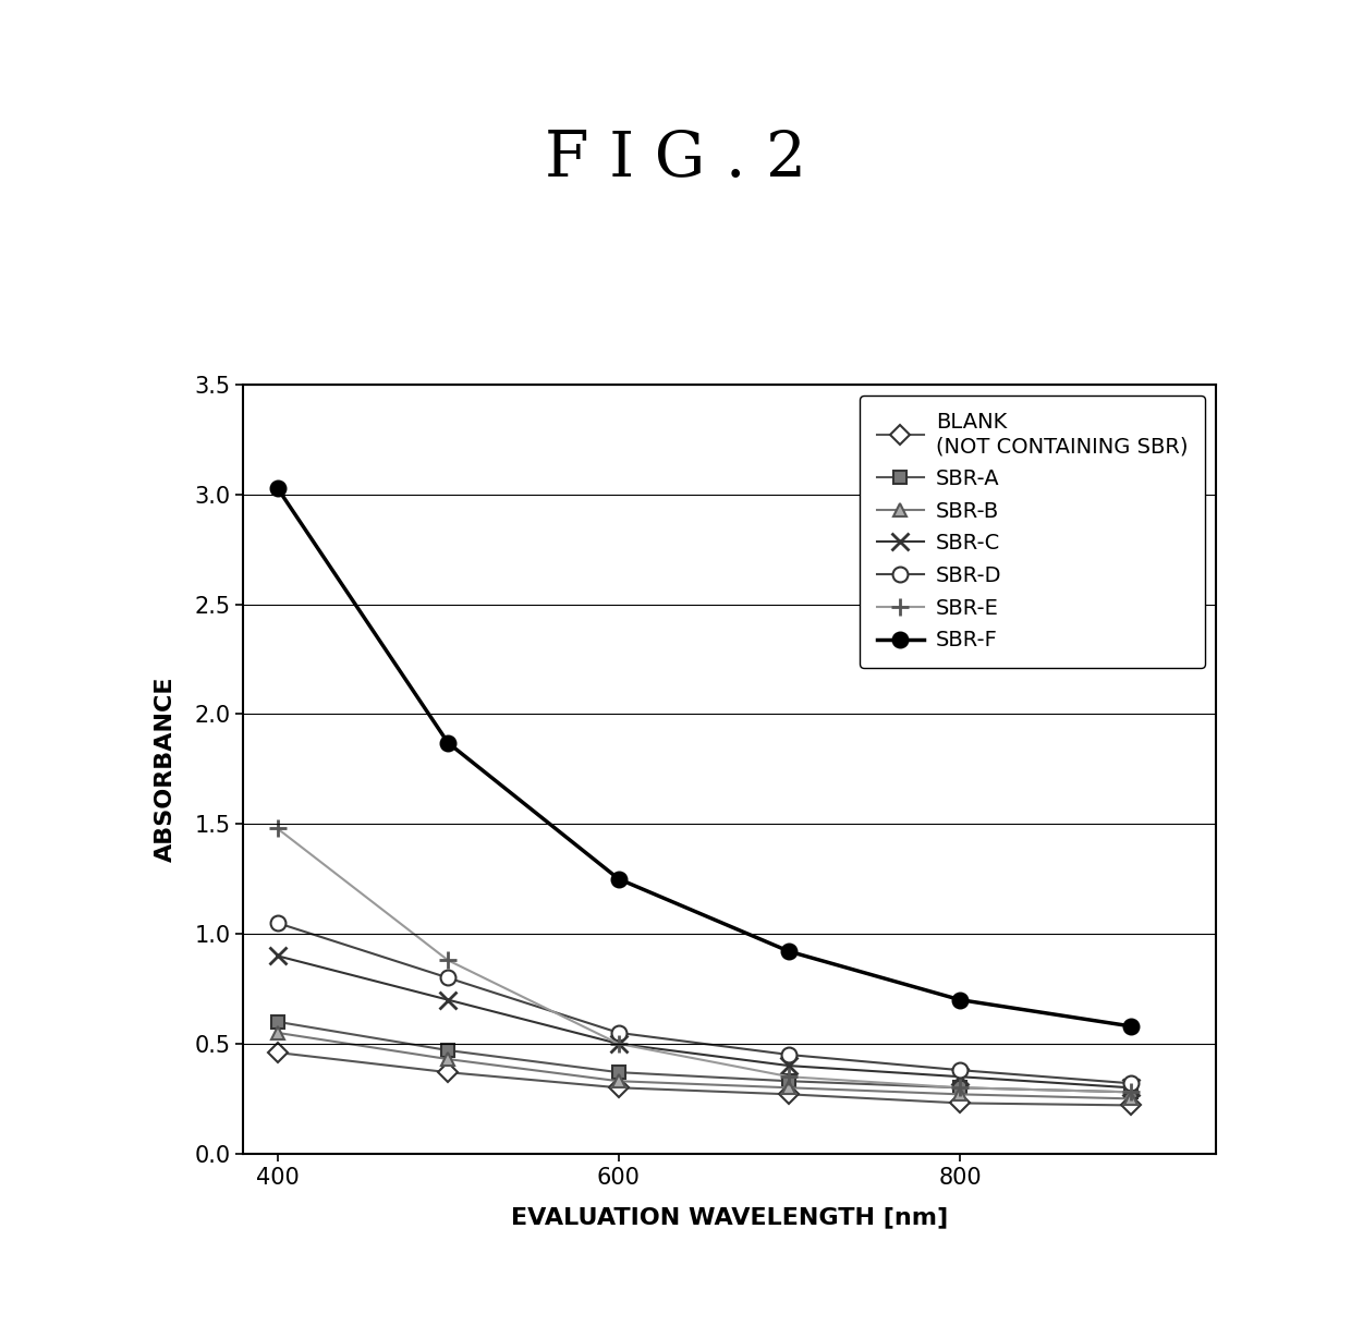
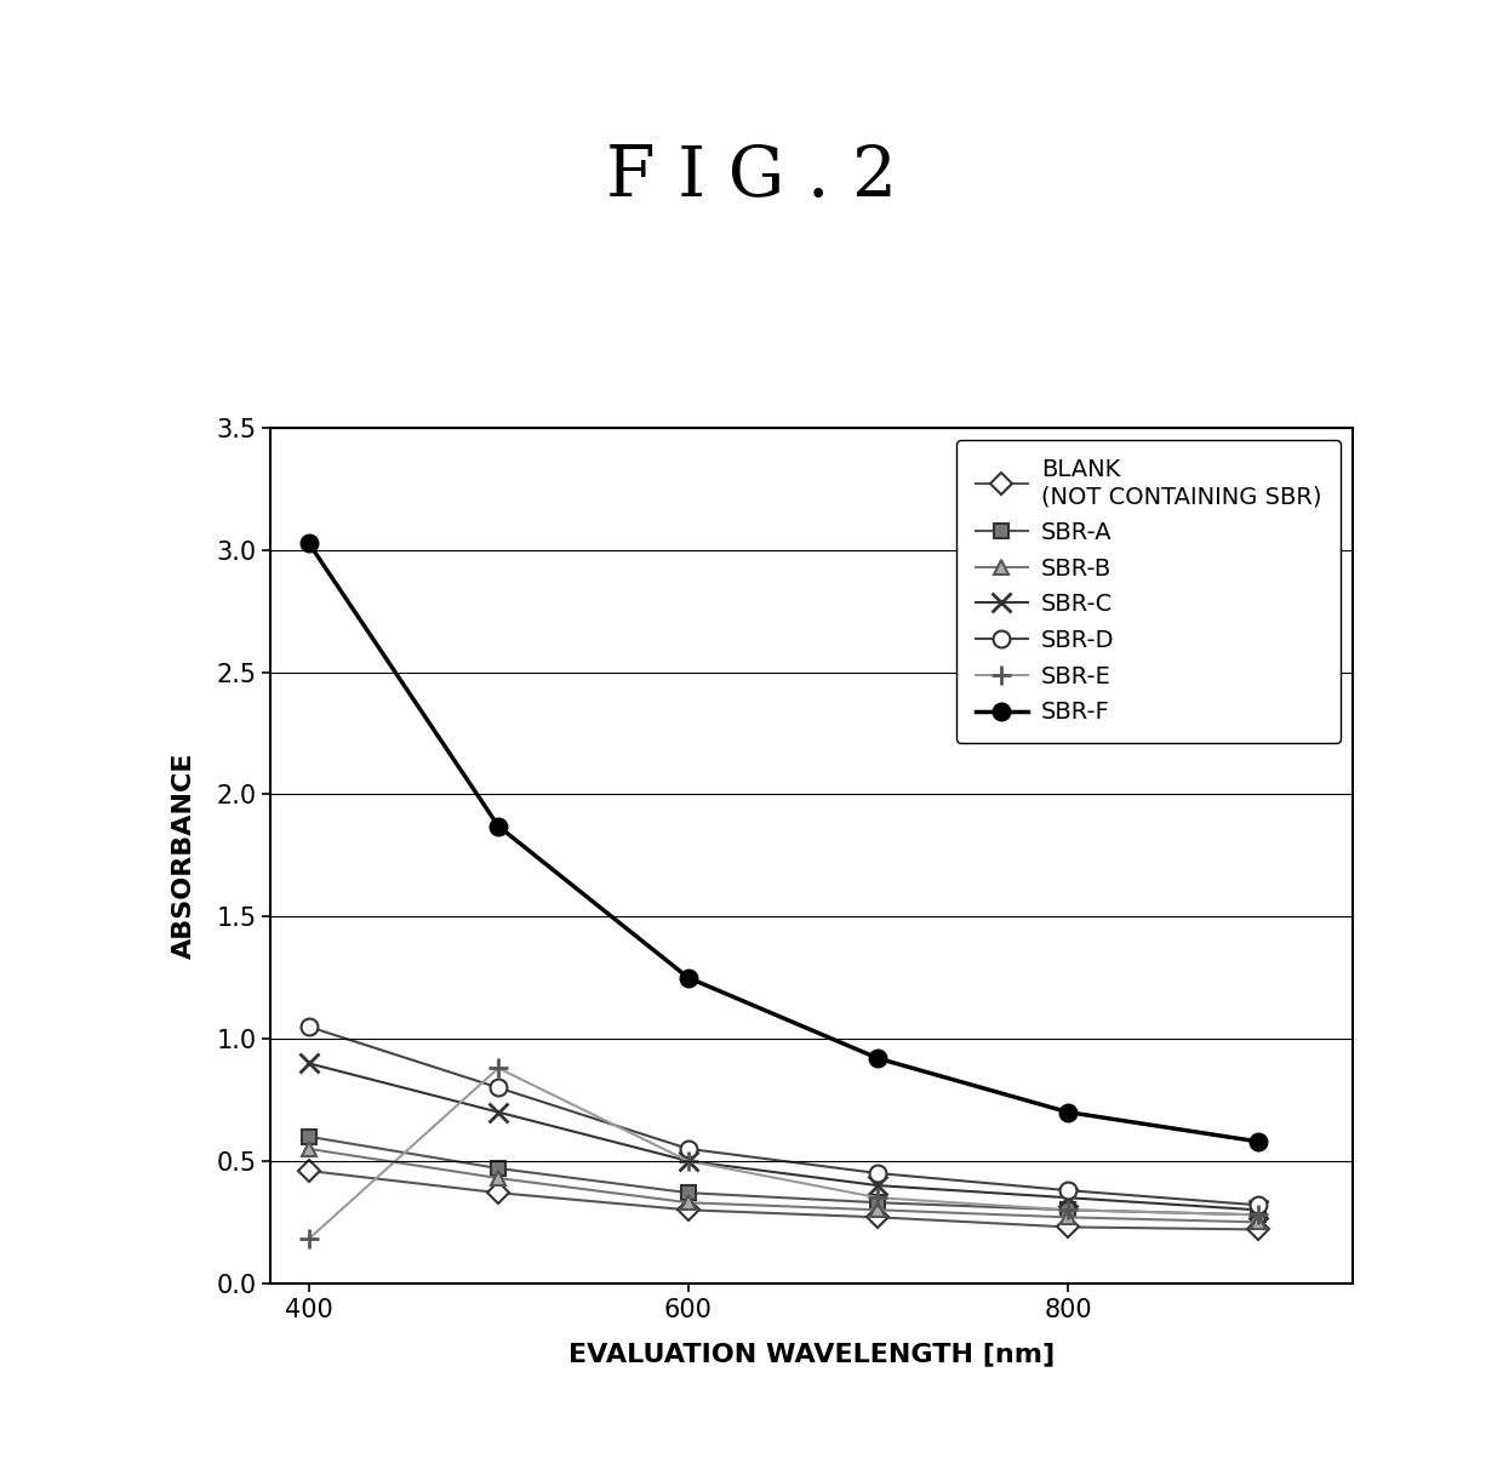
SBR-E/400: 1.48 -> 0.18
